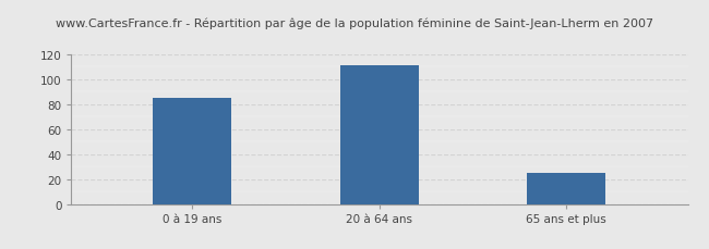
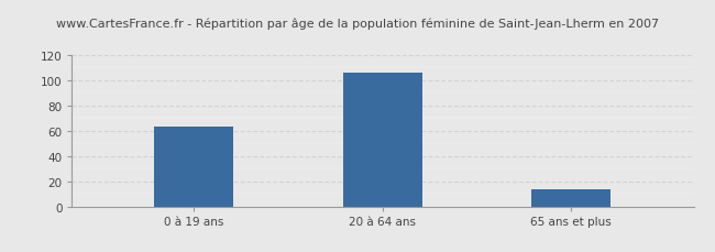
0 à 19 ans: 85 -> 63
20 à 64 ans: 111 -> 106
65 ans et plus: 25 -> 14
